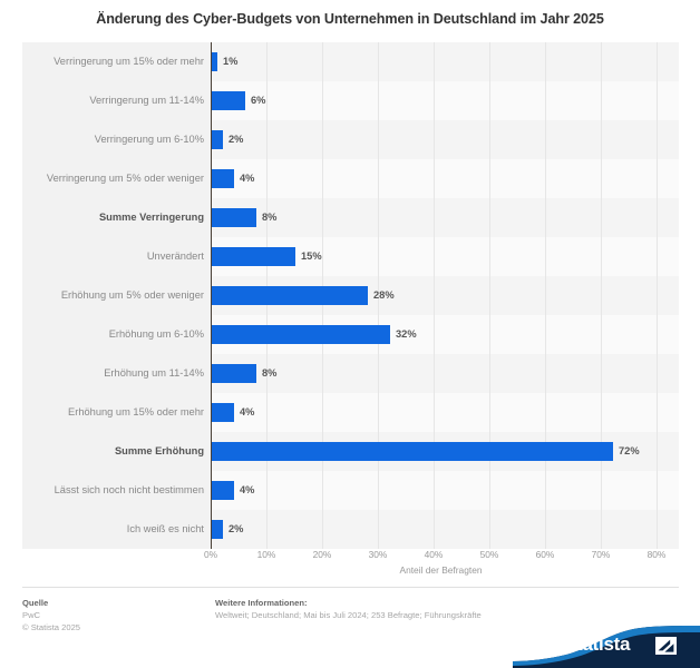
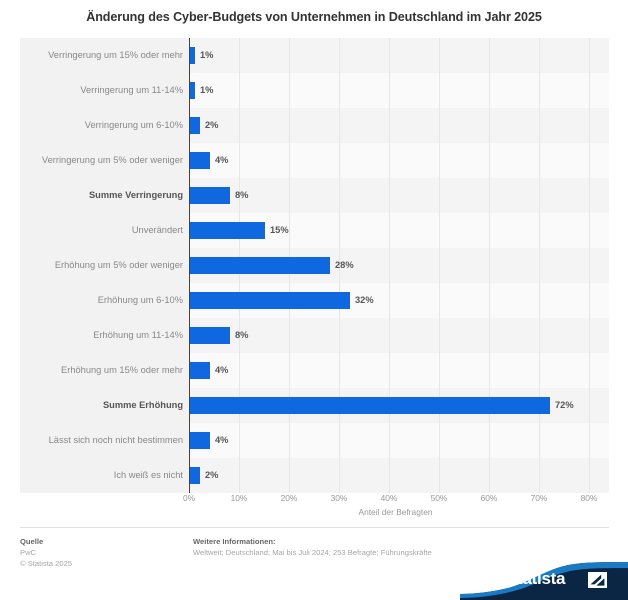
Verringerung um 11-14%: 6% -> 1%
